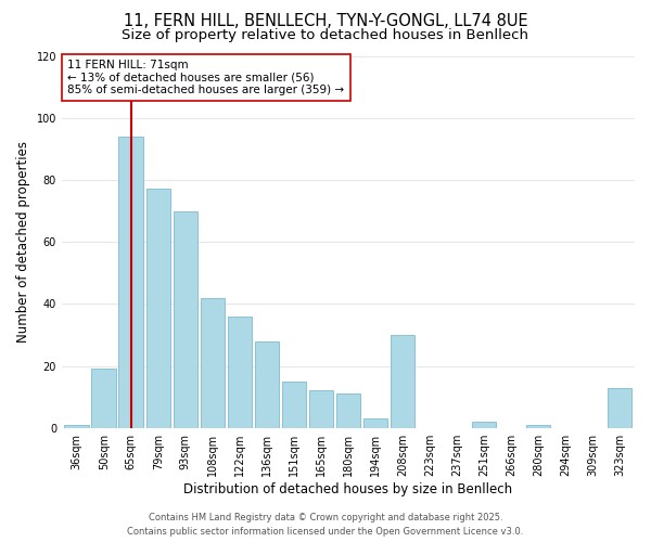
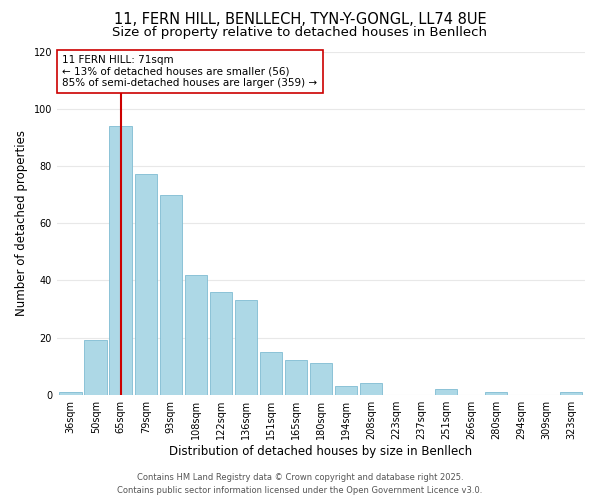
136sqm: 28 -> 33
208sqm: 30 -> 4
323sqm: 13 -> 1
